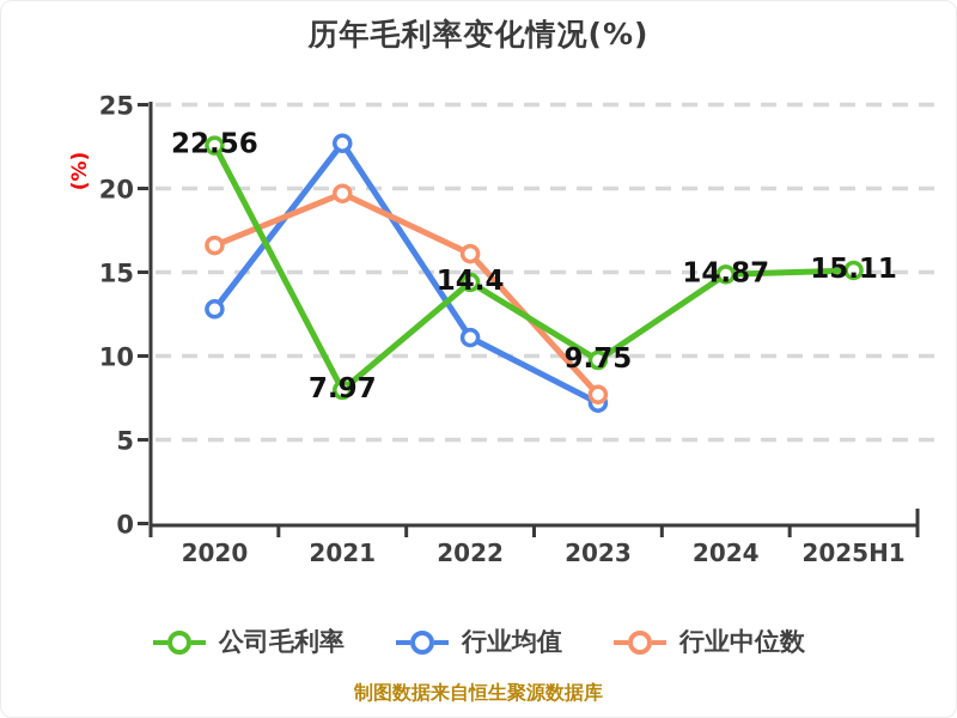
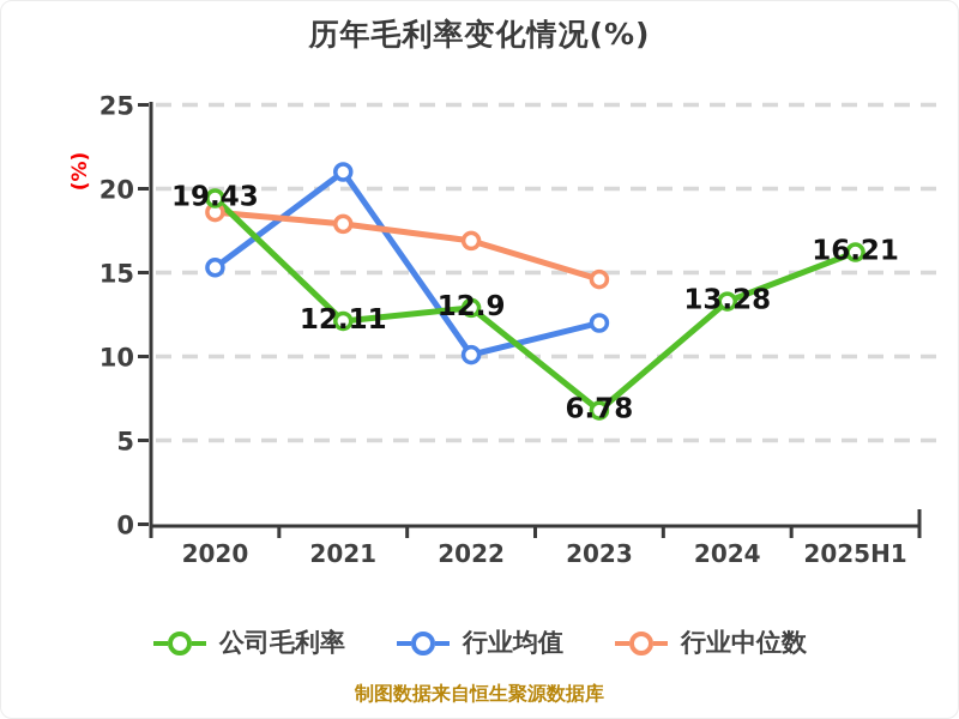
公司毛利率/2020: 22.56 -> 19.43
行业均值/2020: 12.8 -> 15.3
行业中位数/2020: 16.6 -> 18.6
公司毛利率/2021: 7.97 -> 12.11
行业均值/2021: 22.7 -> 21.0
行业中位数/2021: 19.7 -> 17.9
公司毛利率/2022: 14.4 -> 12.9
行业均值/2022: 11.1 -> 10.1
行业中位数/2022: 16.1 -> 16.9
公司毛利率/2023: 9.75 -> 6.78
行业均值/2023: 7.2 -> 12.0
行业中位数/2023: 7.7 -> 14.6
公司毛利率/2024: 14.87 -> 13.28
公司毛利率/2025H1: 15.11 -> 16.21
